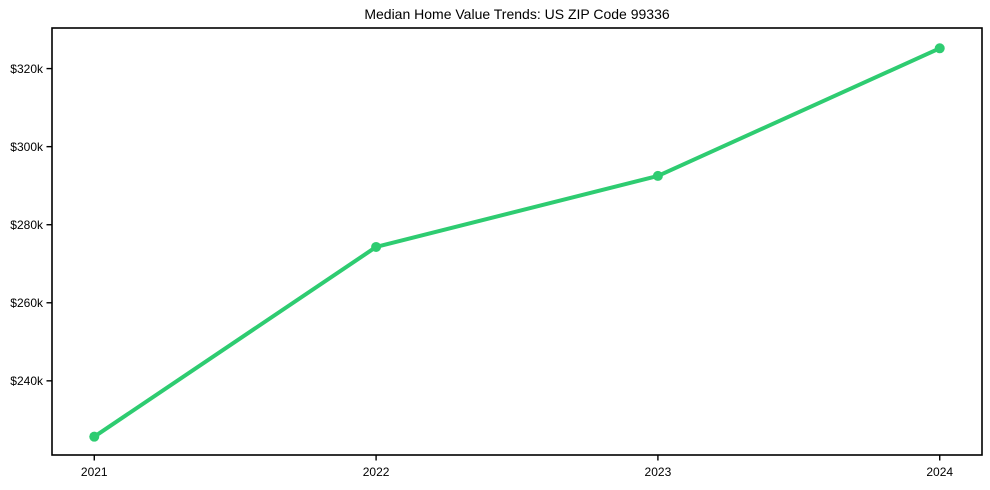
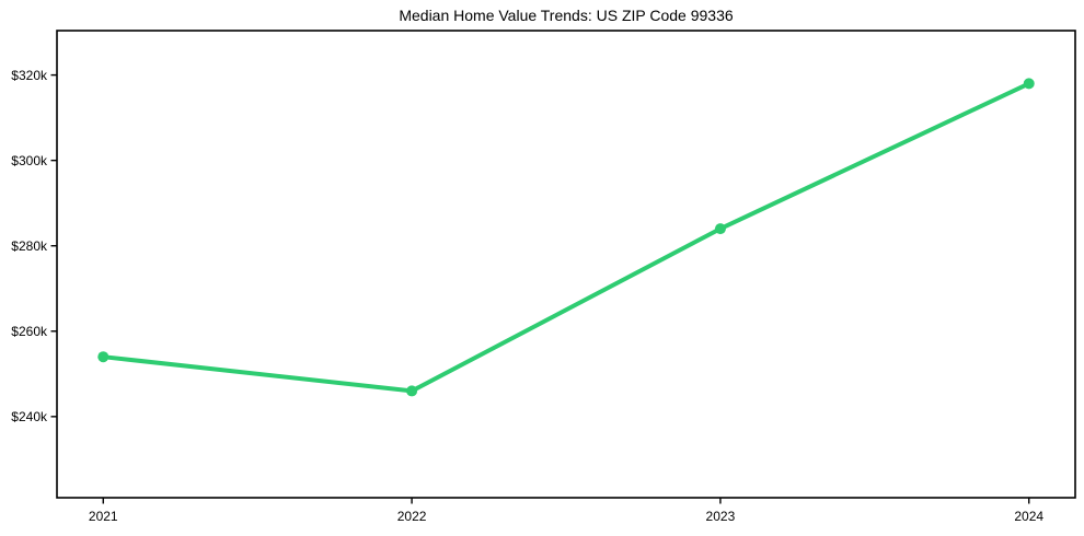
2021: $226k -> $254k
2022: $274k -> $246k
2023: $292k -> $284k
2024: $325k -> $318k
